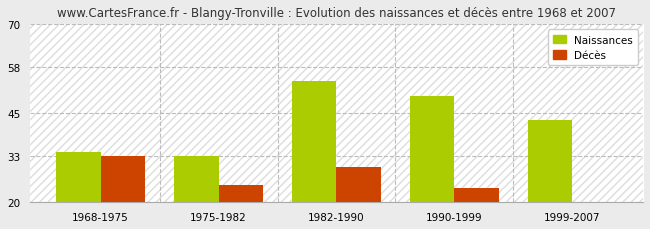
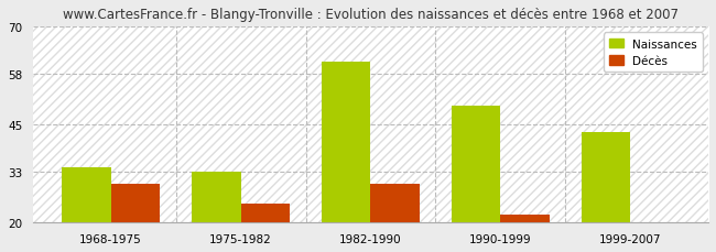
Décès/1968-1975: 33 -> 30
Naissances/1982-1990: 54 -> 61
Décès/1990-1999: 24 -> 22
